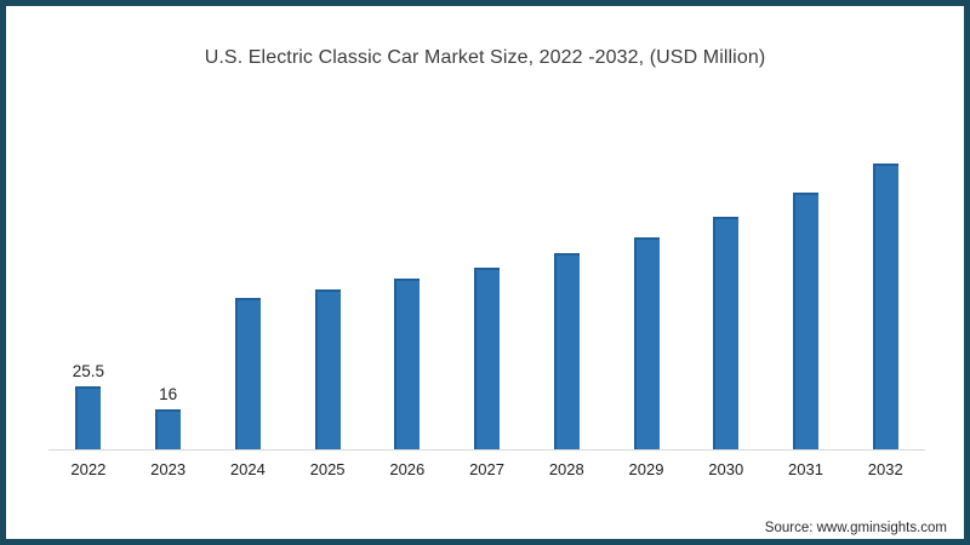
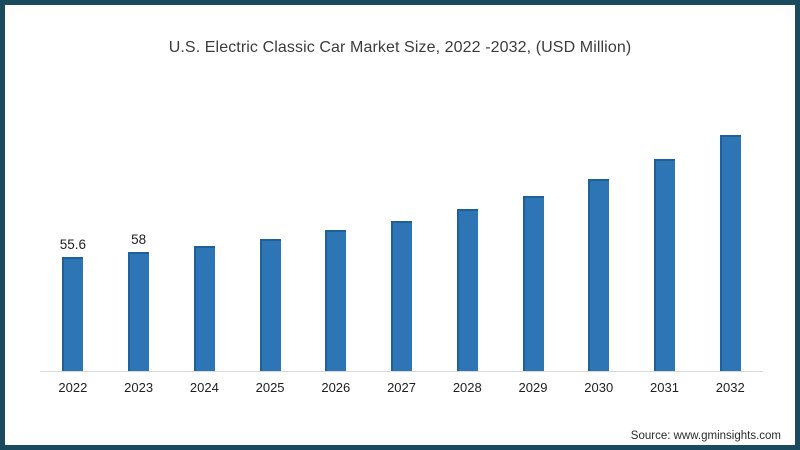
2022: 25.5 -> 55.6
2023: 16 -> 58
